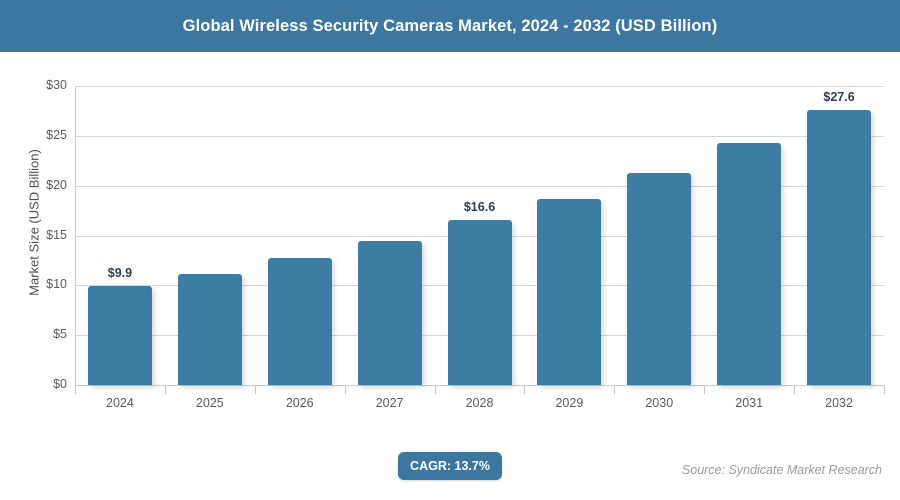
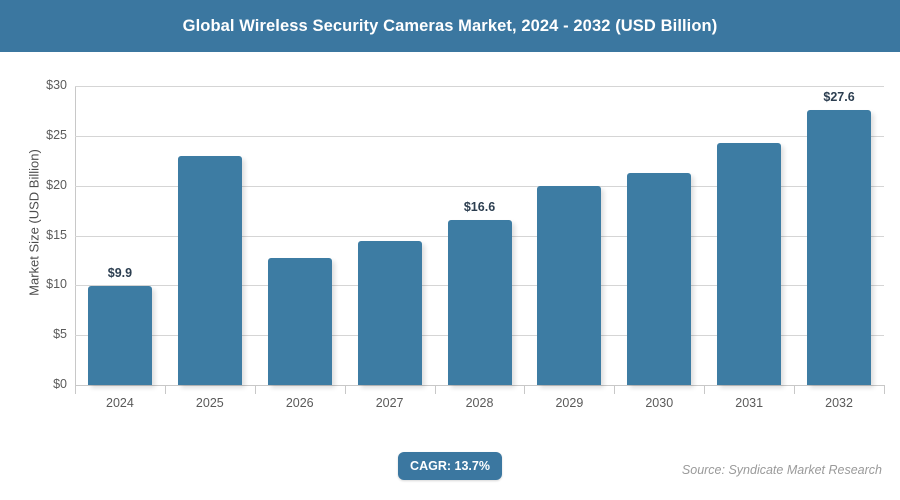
2025: $11 -> $23
2029: $19 -> $20
